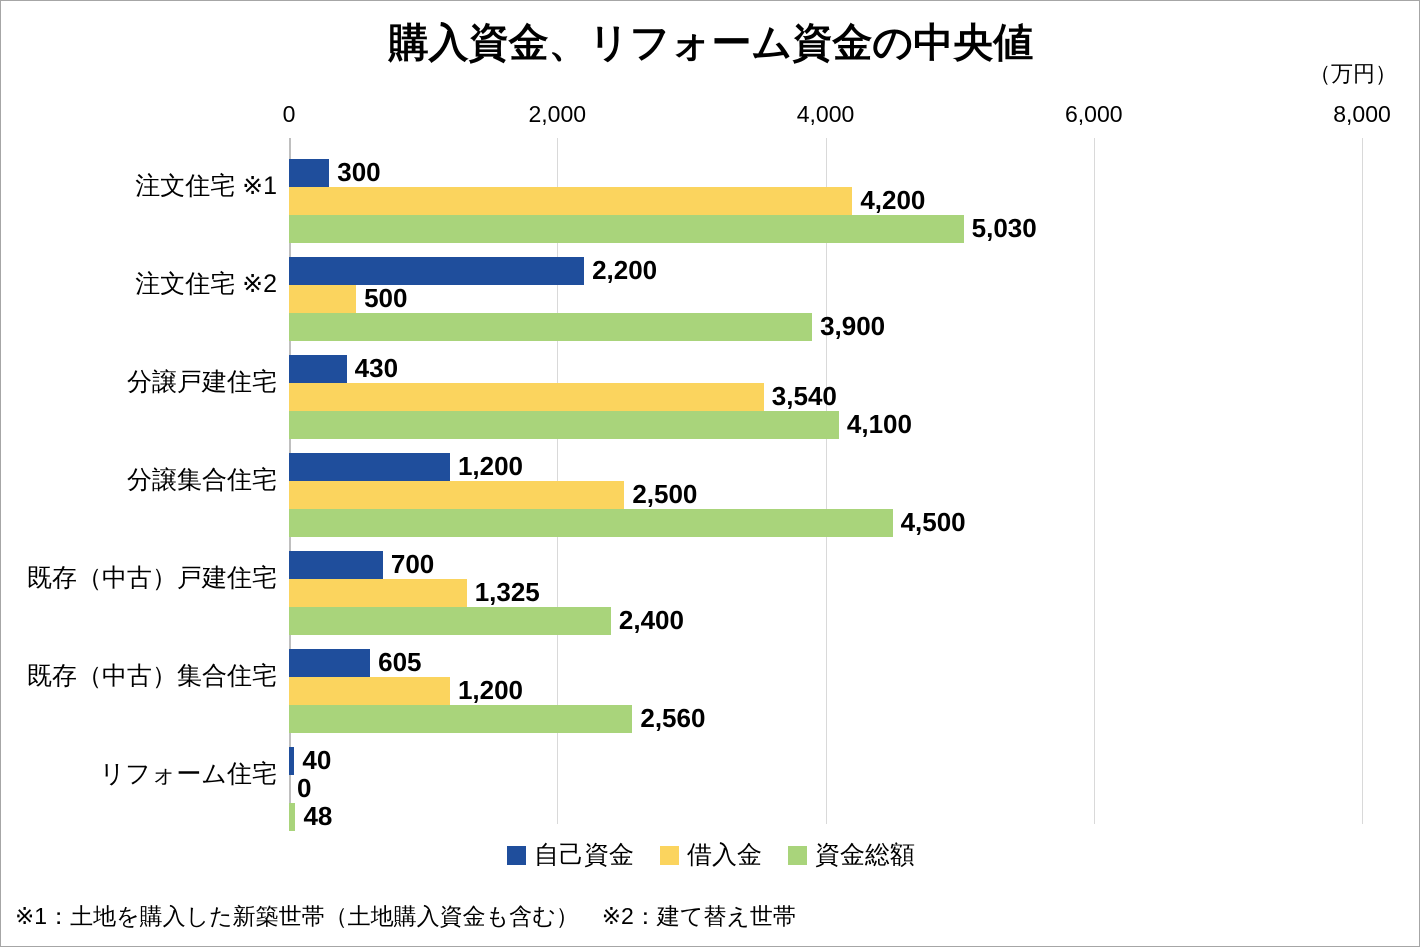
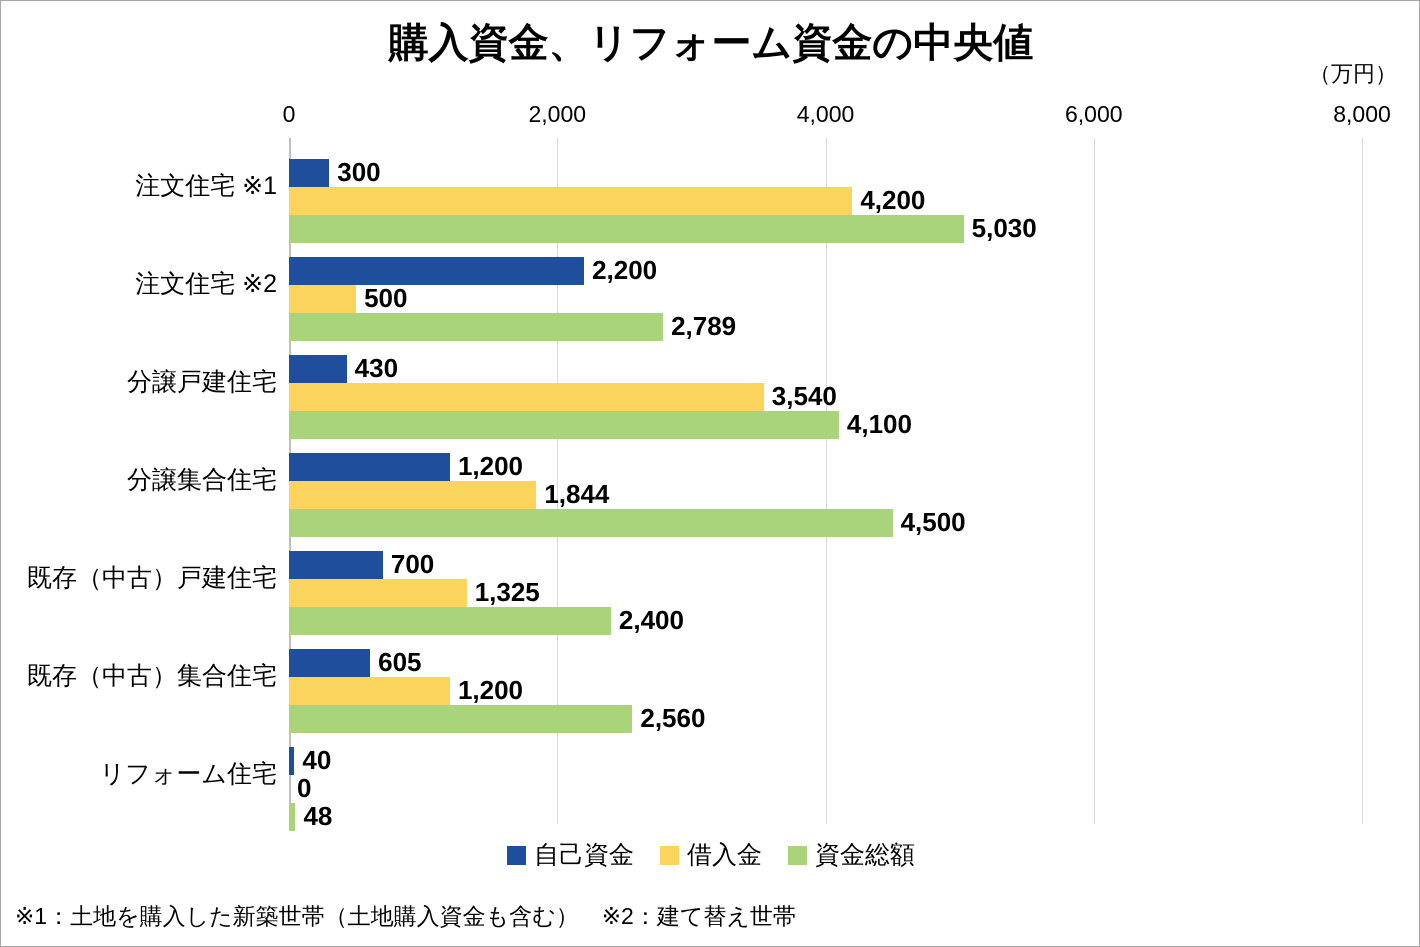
資金総額/注文住宅 ※2: 3,900 -> 2,789
借入金/分譲集合住宅: 2,500 -> 1,844
